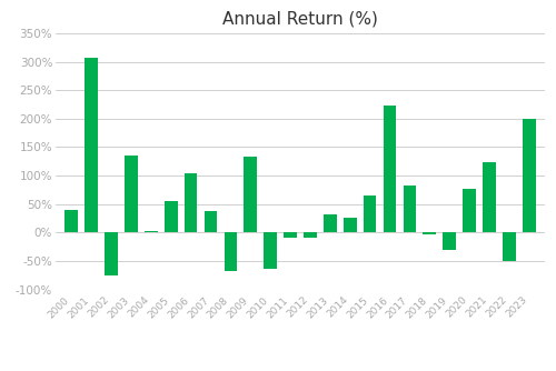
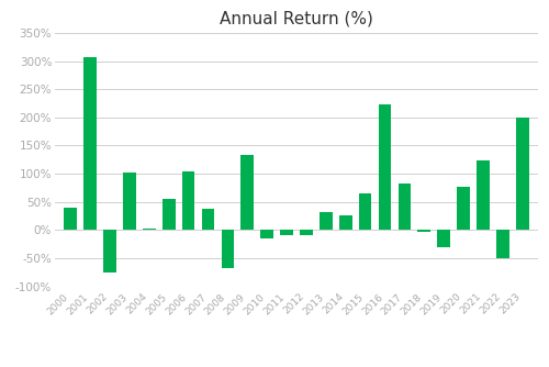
2003: 136% -> 102%
2010: -64% -> -15%
